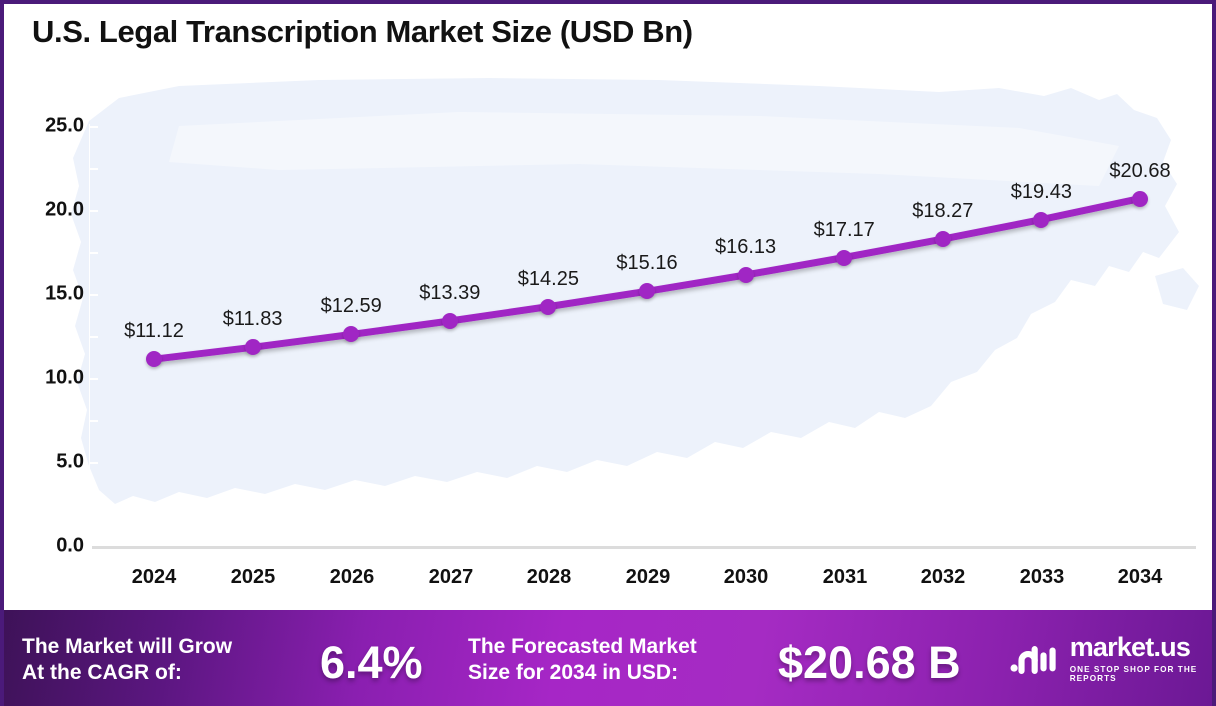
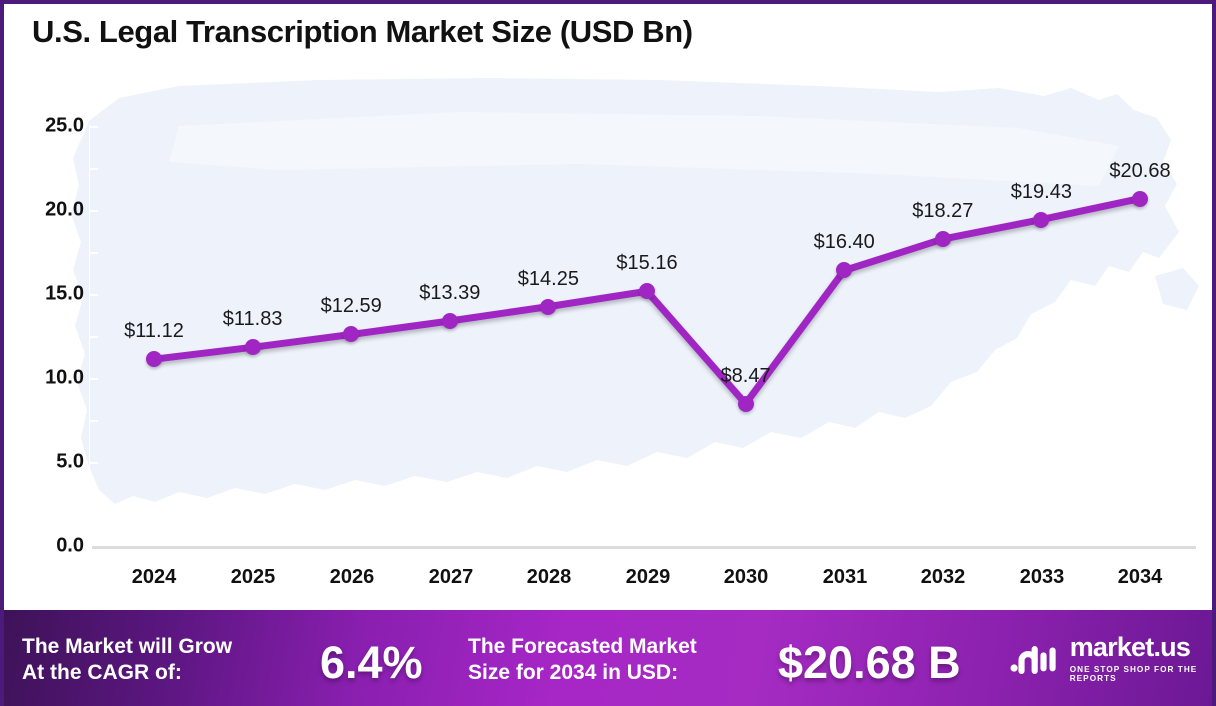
2030: $16.13 -> $8.47
2031: $17.17 -> $16.40
